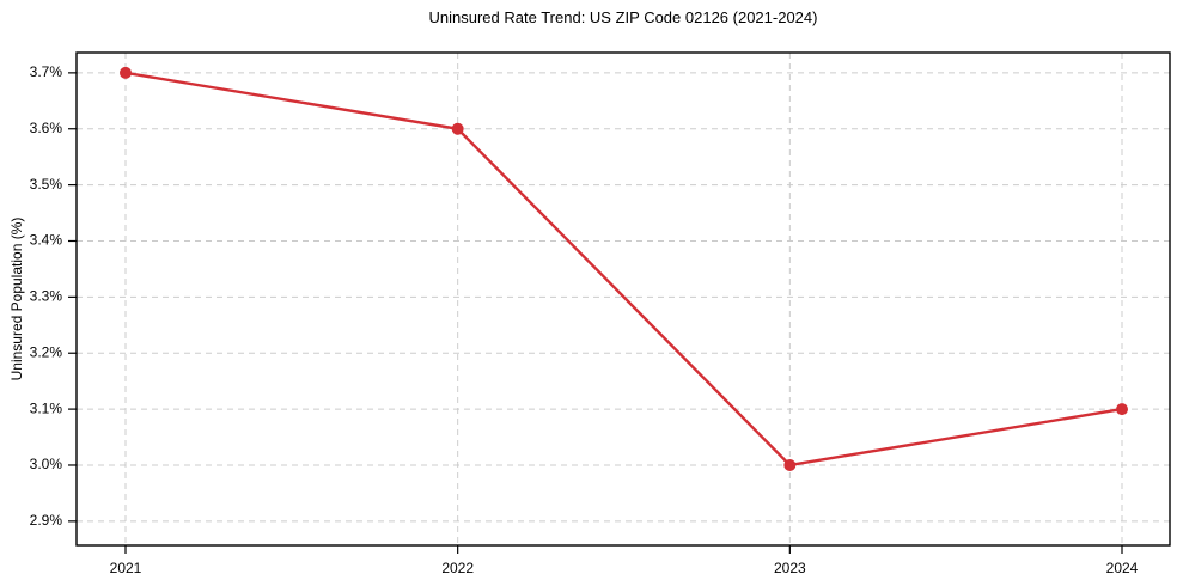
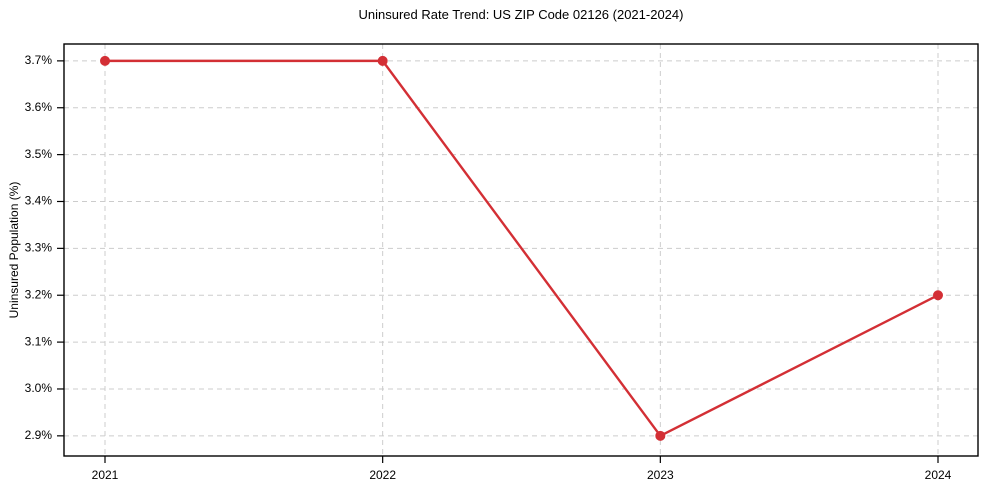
2022: 3.6% -> 3.7%
2023: 3.0% -> 2.9%
2024: 3.1% -> 3.2%
